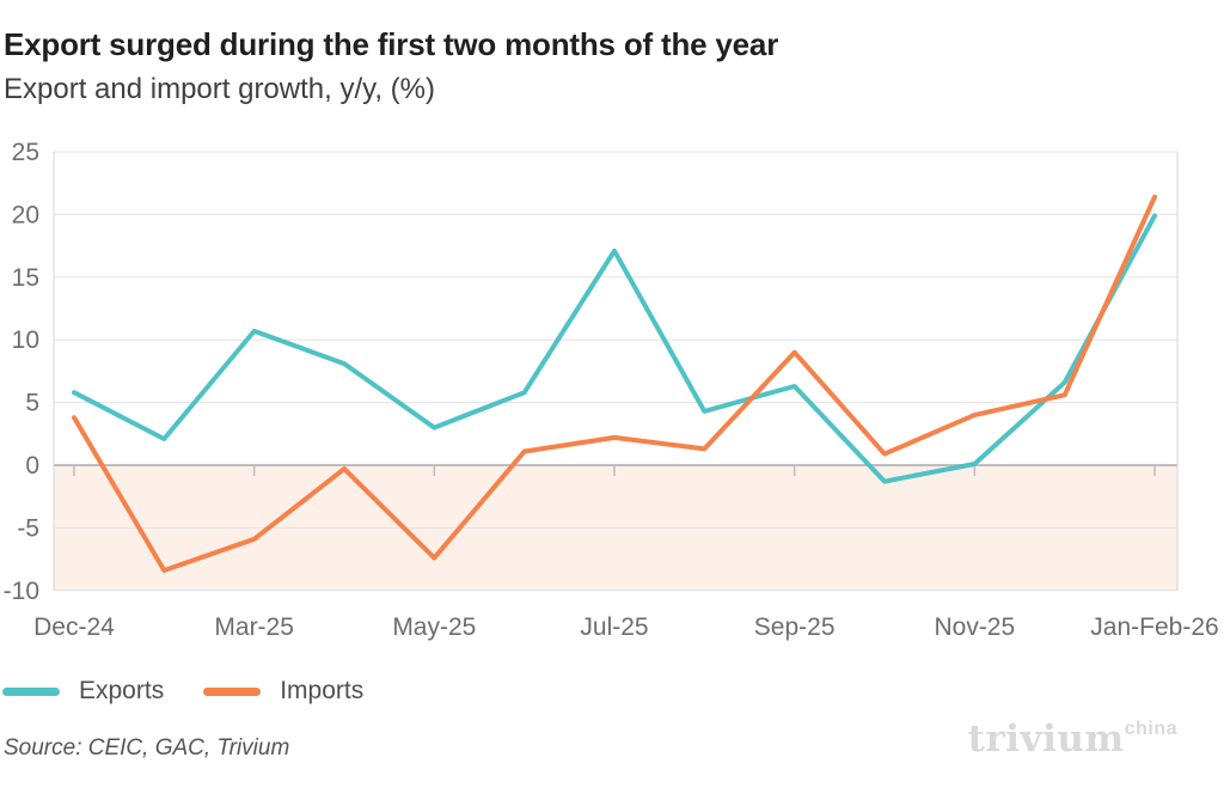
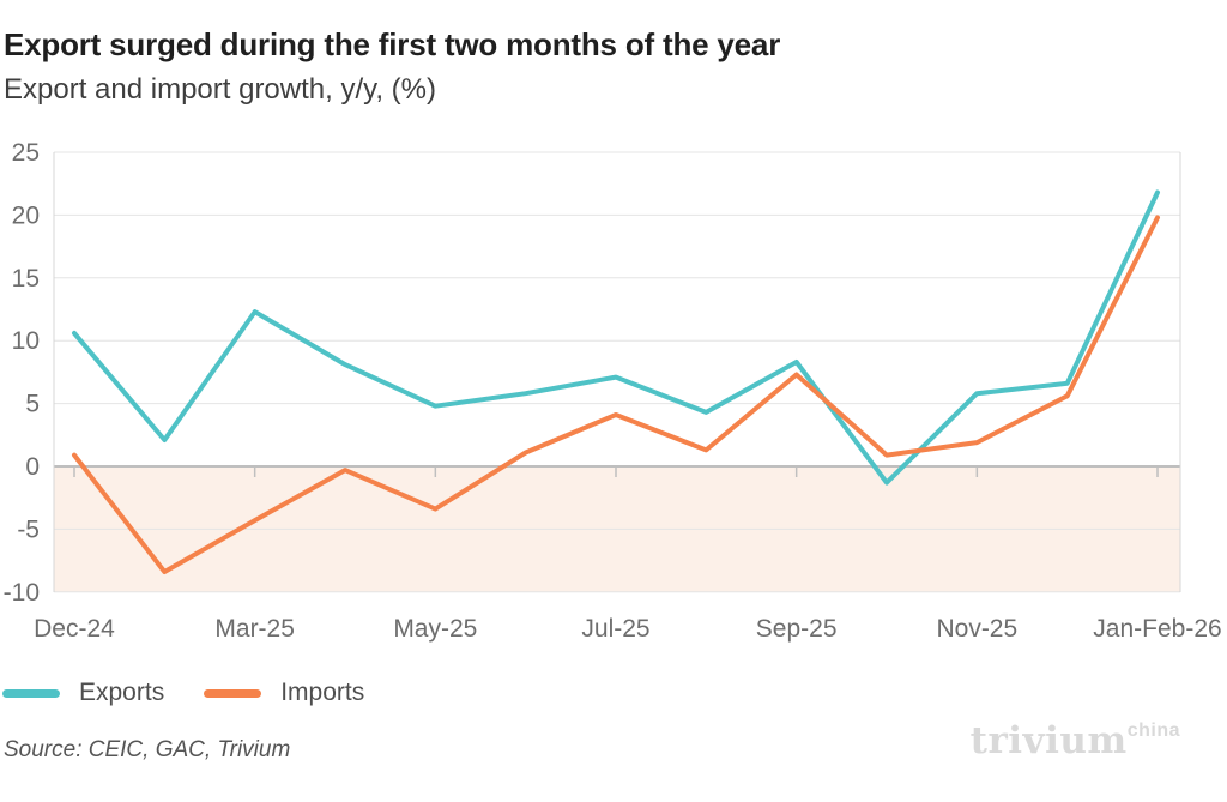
Exports/Dec-24: 5.8 -> 10.6
Imports/Dec-24: 3.8 -> 0.9
Exports/Mar-25: 10.7 -> 12.3
Imports/Mar-25: -5.9 -> -4.3
Exports/May-25: 3.0 -> 4.8
Imports/May-25: -7.4 -> -3.4
Exports/Jul-25: 17.1 -> 7.1
Imports/Jul-25: 2.2 -> 4.1
Exports/Sep-25: 6.3 -> 8.3
Imports/Sep-25: 9.0 -> 7.3
Exports/Nov-25: 0.1 -> 5.8
Imports/Nov-25: 4.0 -> 1.9
Exports/Jan-Feb-26: 19.9 -> 21.8
Imports/Jan-Feb-26: 21.4 -> 19.8
